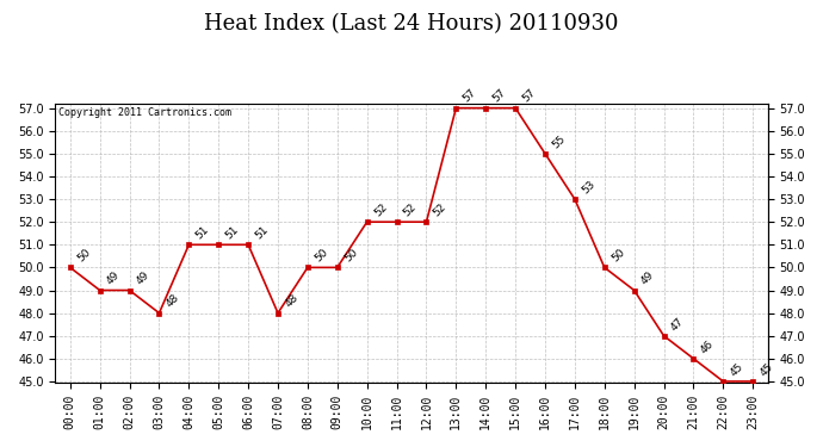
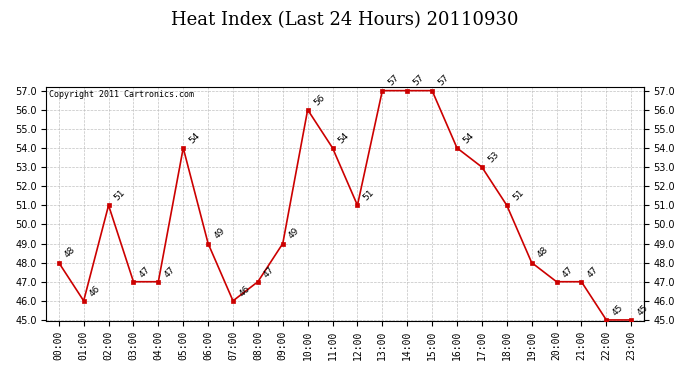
00:00: 50 -> 48
01:00: 49 -> 46
02:00: 49 -> 51
03:00: 48 -> 47
04:00: 51 -> 47
05:00: 51 -> 54
06:00: 51 -> 49
07:00: 48 -> 46
08:00: 50 -> 47
09:00: 50 -> 49
10:00: 52 -> 56
11:00: 52 -> 54
12:00: 52 -> 51
16:00: 55 -> 54
18:00: 50 -> 51
19:00: 49 -> 48
21:00: 46 -> 47
